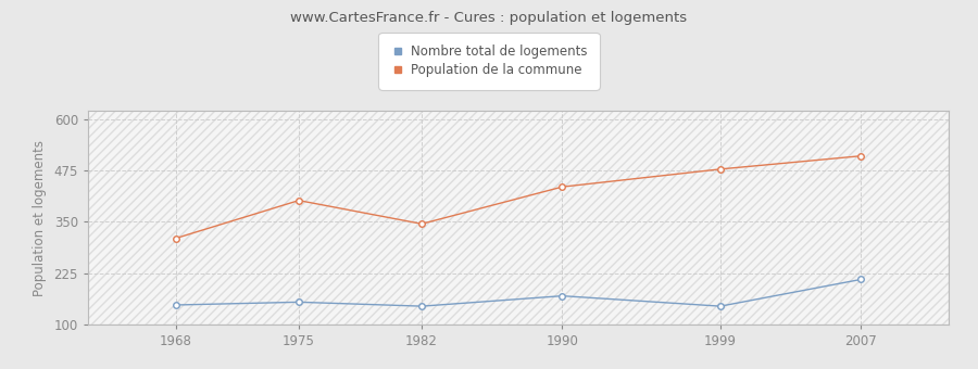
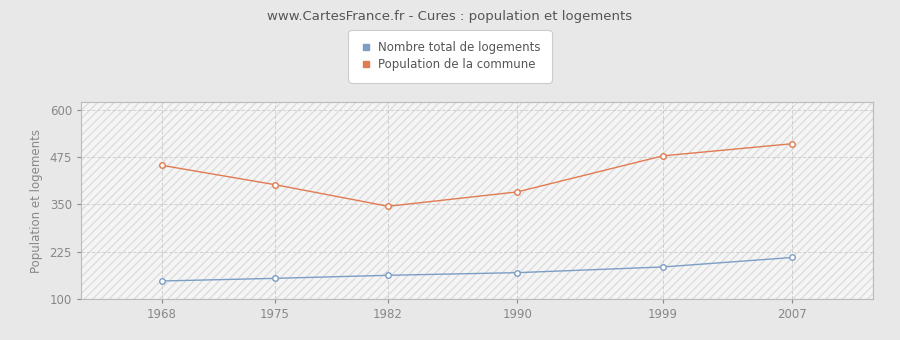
Population de la commune/1968: 310 -> 453
Nombre total de logements/1982: 145 -> 163
Population de la commune/1990: 435 -> 383
Nombre total de logements/1999: 145 -> 185
